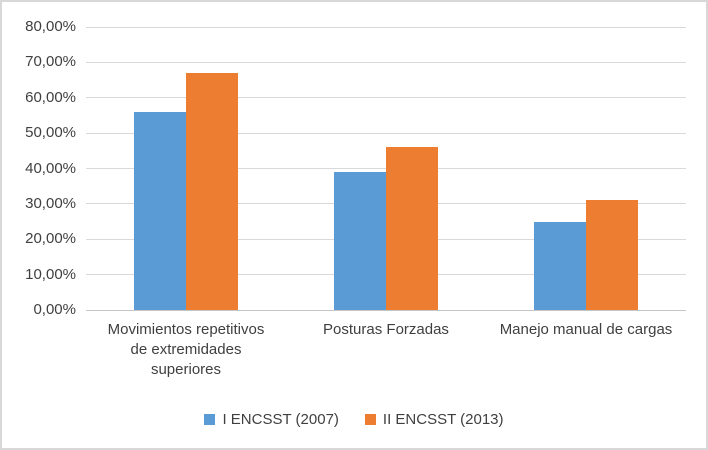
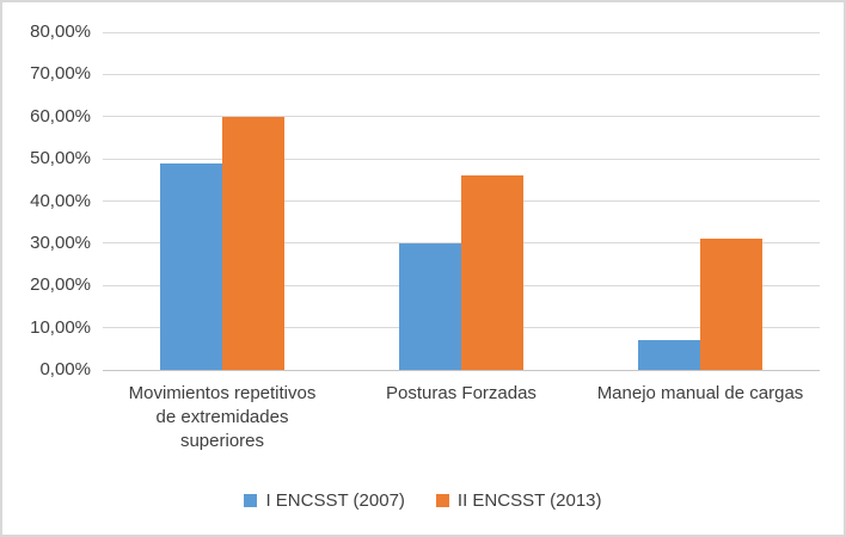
I ENCSST (2007)/Movimientos repetitivos de extremidades superiores: 56% -> 49%
II ENCSST (2013)/Movimientos repetitivos de extremidades superiores: 67% -> 60%
I ENCSST (2007)/Posturas Forzadas: 39% -> 30%
I ENCSST (2007)/Manejo manual de cargas: 25% -> 7%
